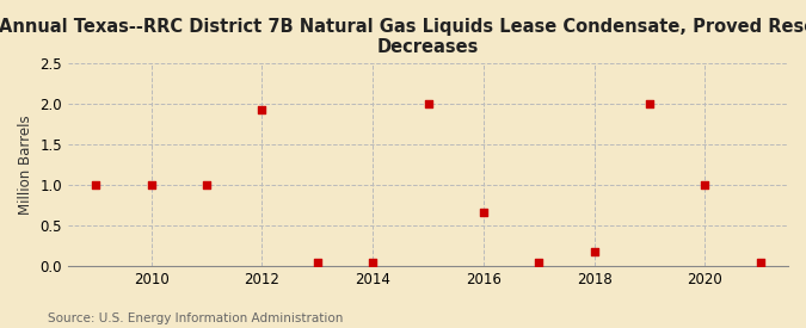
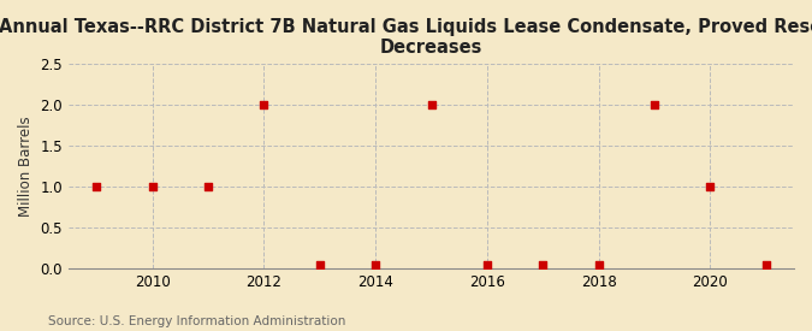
2012: 1.92 -> 2.00
2016: 0.66 -> 0.04
2018: 0.18 -> 0.04
